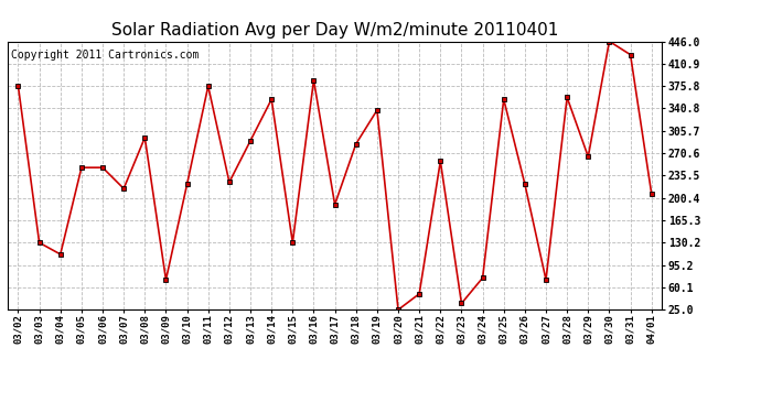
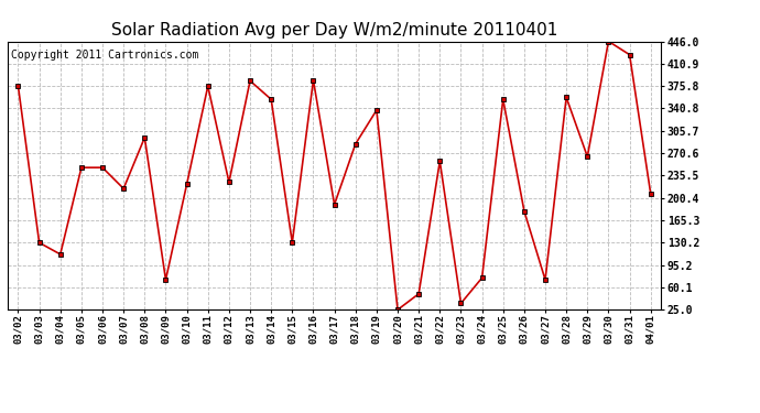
03/13: 290 -> 384
03/26: 222 -> 180
